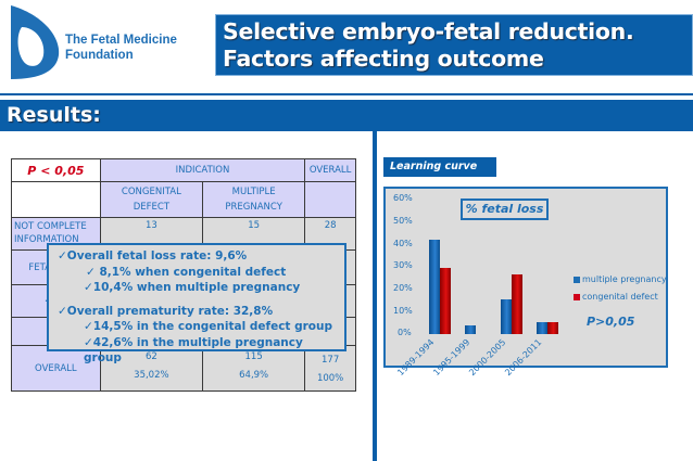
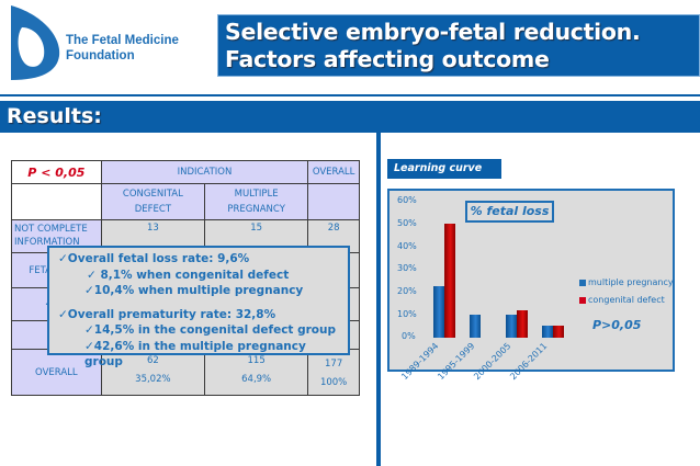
multiple pregnancy/1989-1994: 41% -> 22%
congenital defect/1989-1994: 29% -> 49%
multiple pregnancy/1995-1999: 4% -> 10%
multiple pregnancy/2000-2005: 15% -> 10%
congenital defect/2000-2005: 26% -> 12%
